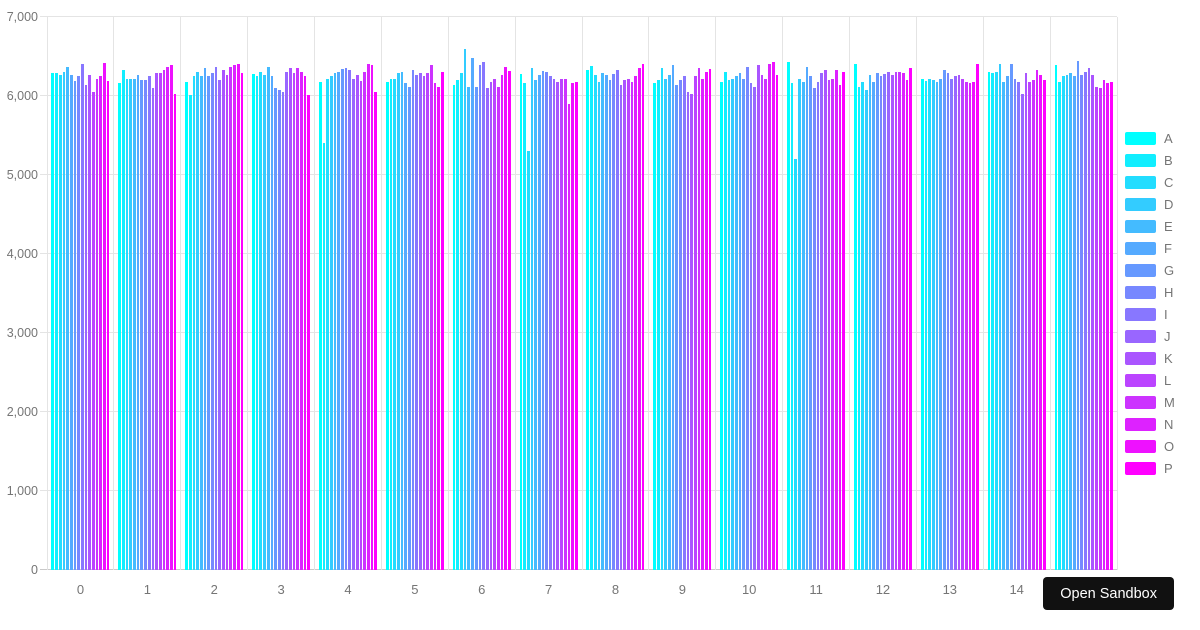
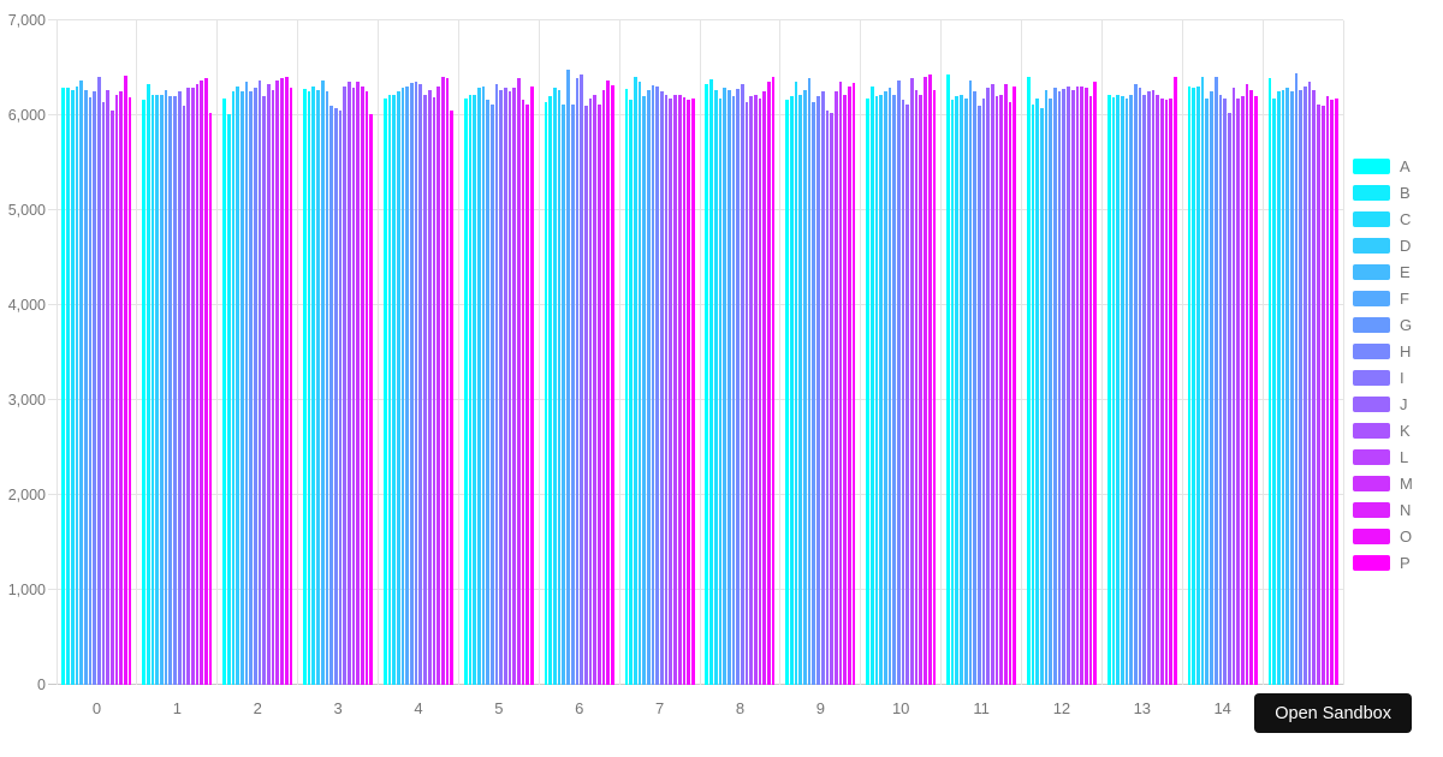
B/4: 5400 -> 6200
D/6: 6600 -> 6300
C/7: 5300 -> 6400
N/7: 5900 -> 6200
C/11: 5200 -> 6200
